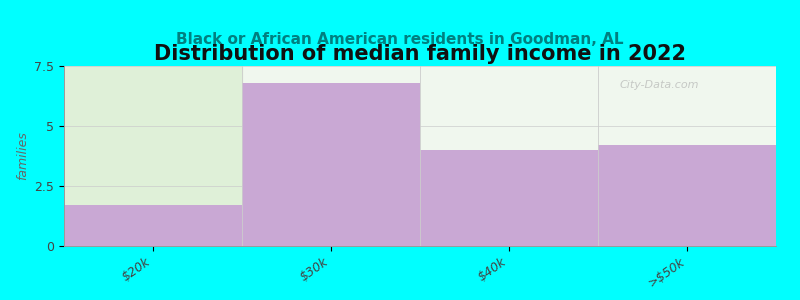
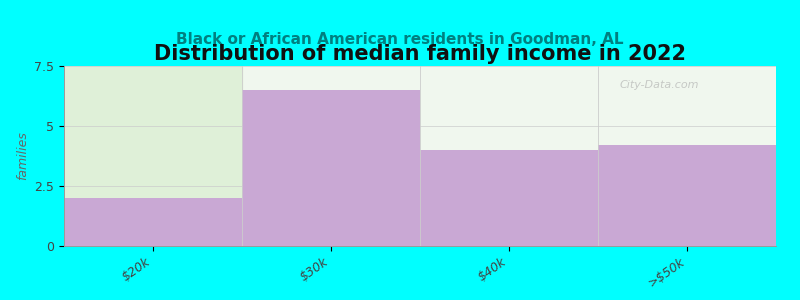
$20k: 1.7 -> 2.0
$30k: 6.8 -> 6.5
